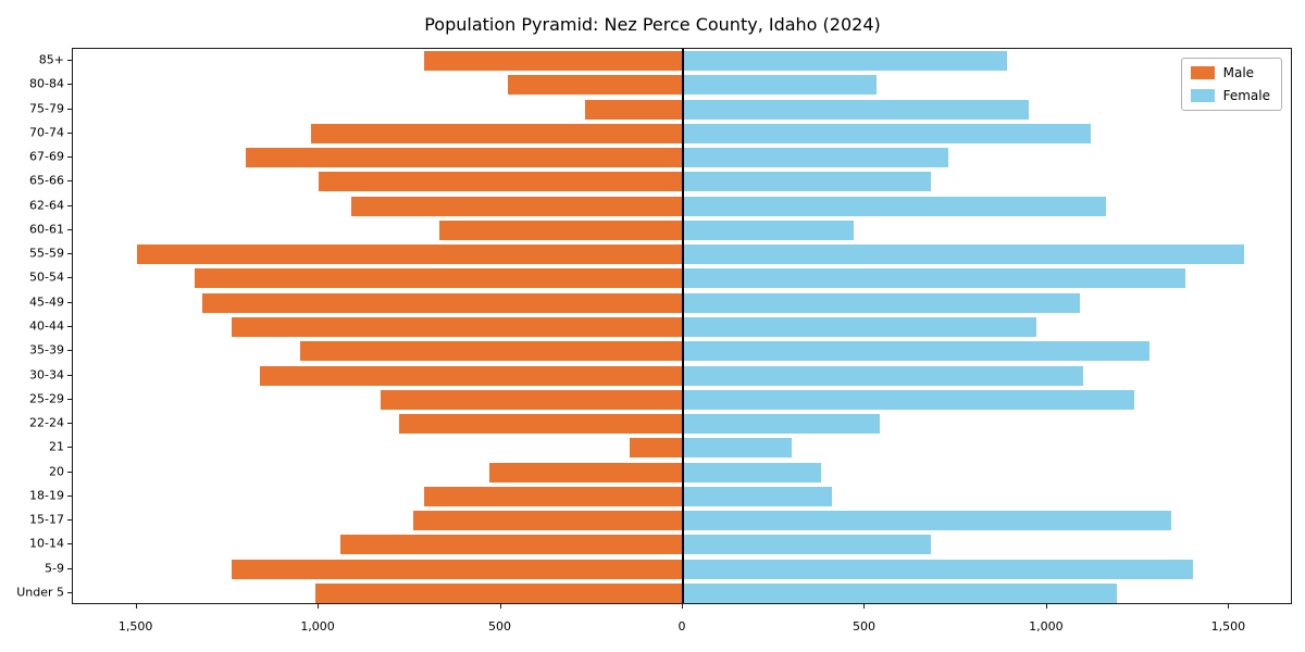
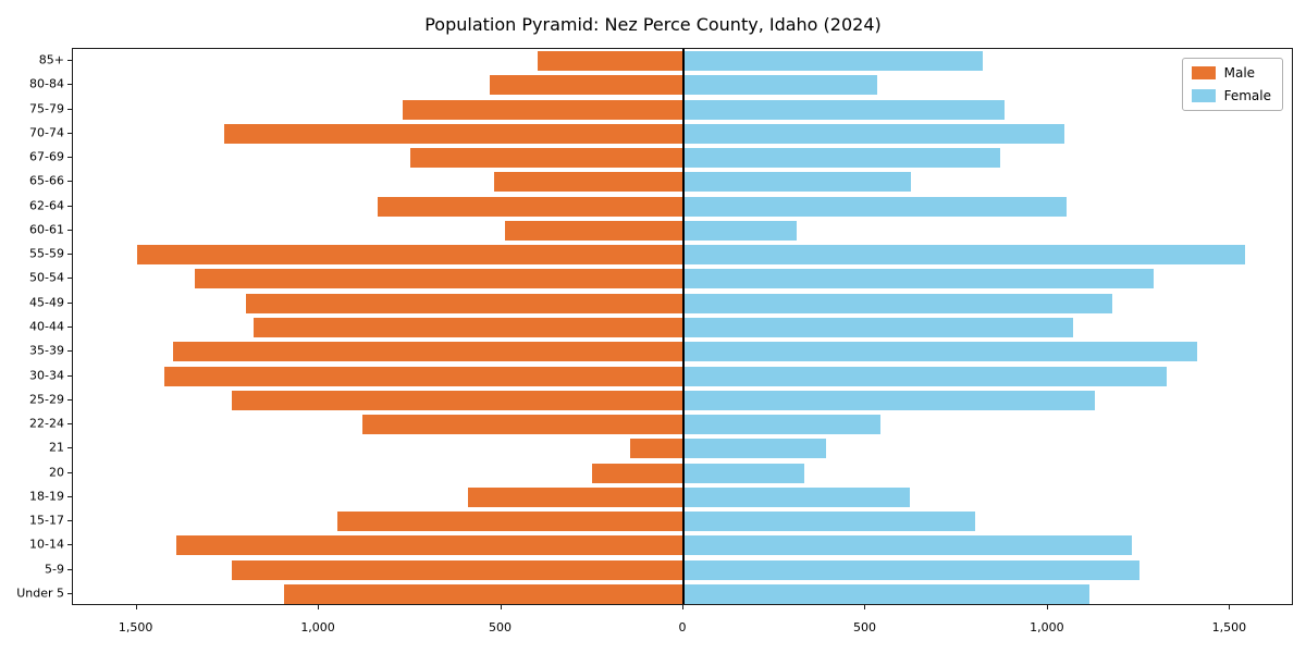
Male/85+: 710 -> 400
Female/85+: 890 -> 820
Male/80-84: 480 -> 530
Male/75-79: 270 -> 770
Female/75-79: 950 -> 880
Male/70-74: 1020 -> 1260
Female/70-74: 1120 -> 1040
Male/67-69: 1200 -> 750
Female/67-69: 730 -> 870
Male/65-66: 1000 -> 520
Female/65-66: 680 -> 620
Male/62-64: 910 -> 840
Female/62-64: 1160 -> 1050
Male/60-61: 670 -> 490
Female/60-61: 470 -> 310
Female/50-54: 1380 -> 1290
Male/45-49: 1320 -> 1200
Female/45-49: 1090 -> 1180
Male/40-44: 1240 -> 1180
Female/40-44: 970 -> 1070
Male/35-39: 1050 -> 1400
Female/35-39: 1280 -> 1410
Male/30-34: 1160 -> 1420
Female/30-34: 1100 -> 1320
Male/25-29: 830 -> 1240
Female/25-29: 1240 -> 1130
Male/22-24: 780 -> 880
Female/21: 300 -> 390
Male/20: 530 -> 250
Female/20: 380 -> 330
Male/18-19: 710 -> 590
Female/18-19: 410 -> 620
Male/15-17: 740 -> 950
Female/15-17: 1340 -> 800
Male/10-14: 940 -> 1390
Female/10-14: 680 -> 1230
Female/5-9: 1400 -> 1250
Male/Under 5: 1010 -> 1100
Female/Under 5: 1190 -> 1120
